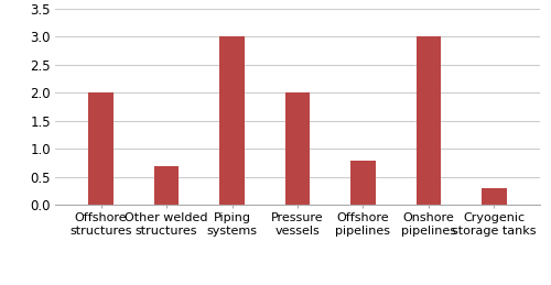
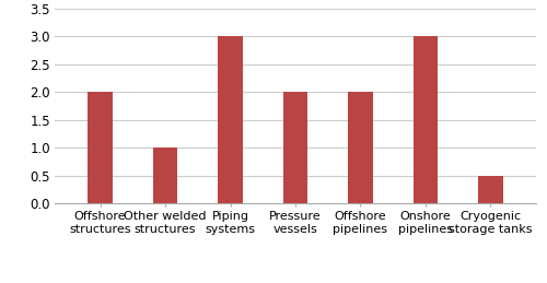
Other welded structures: 0.7 -> 1.0
Offshore pipelines: 0.8 -> 2.0
Cryogenic storage tanks: 0.3 -> 0.5
